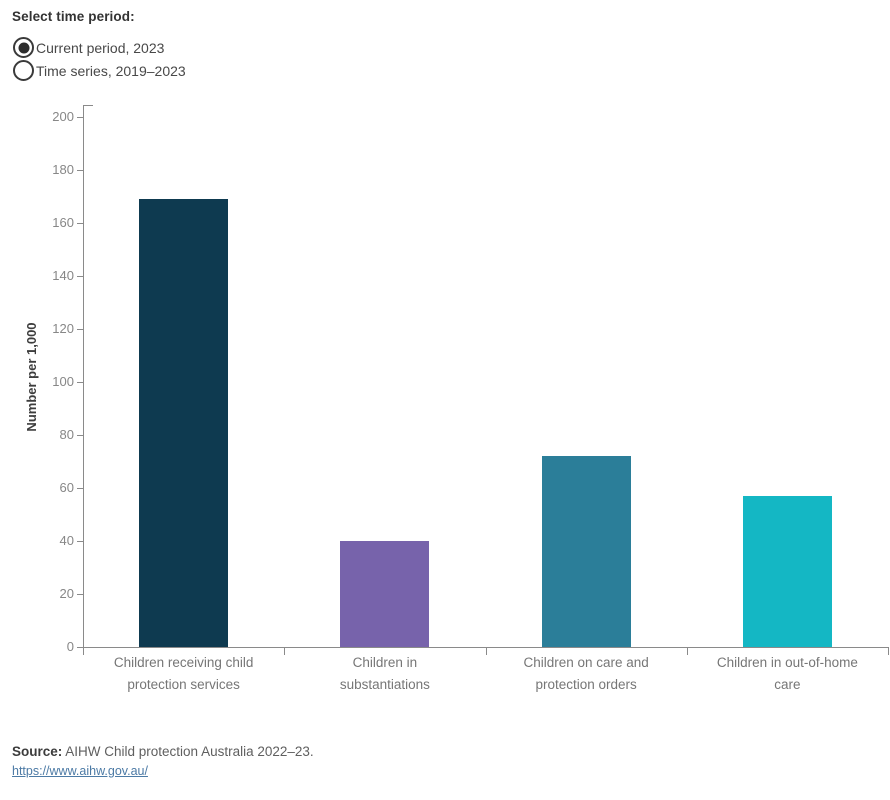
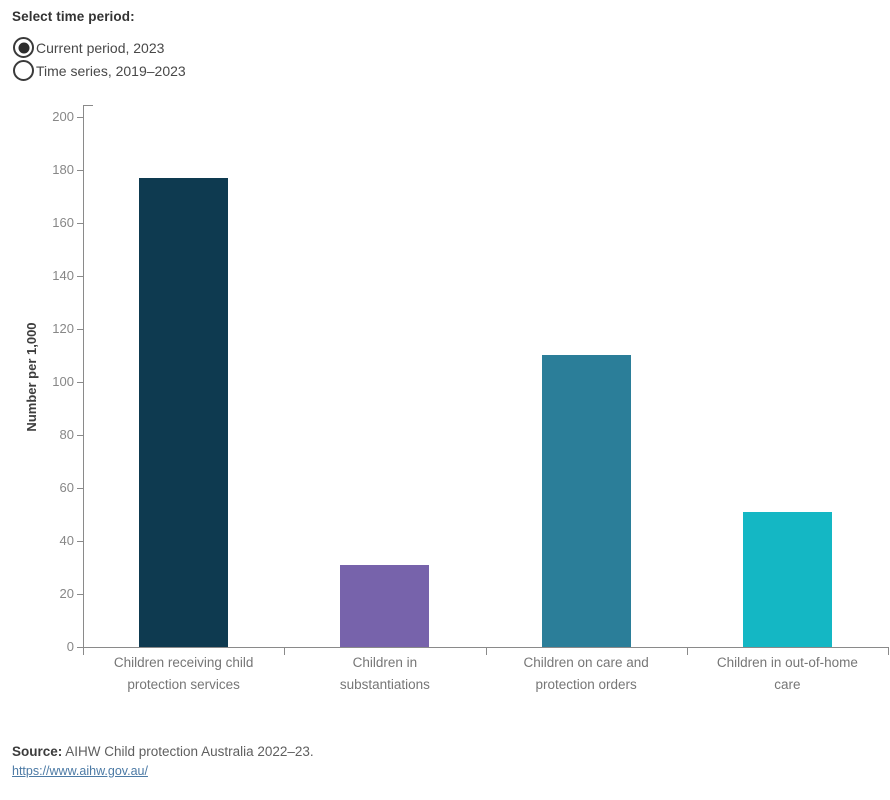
Children receiving child protection services: 169 -> 177
Children in substantiations: 40 -> 31
Children on care and protection orders: 72 -> 110
Children in out-of-home care: 57 -> 51
